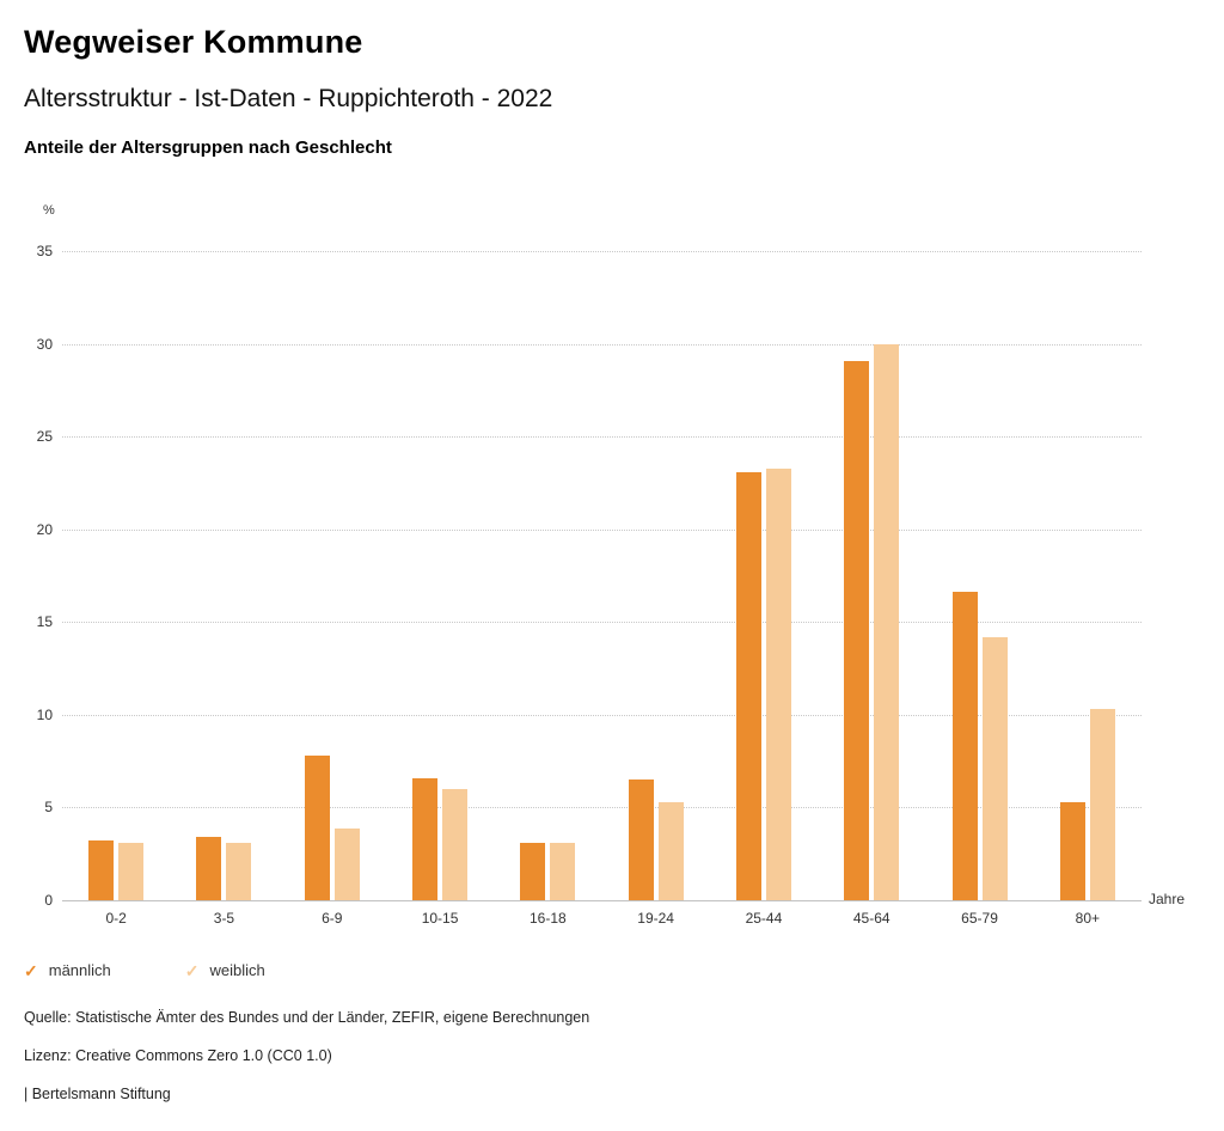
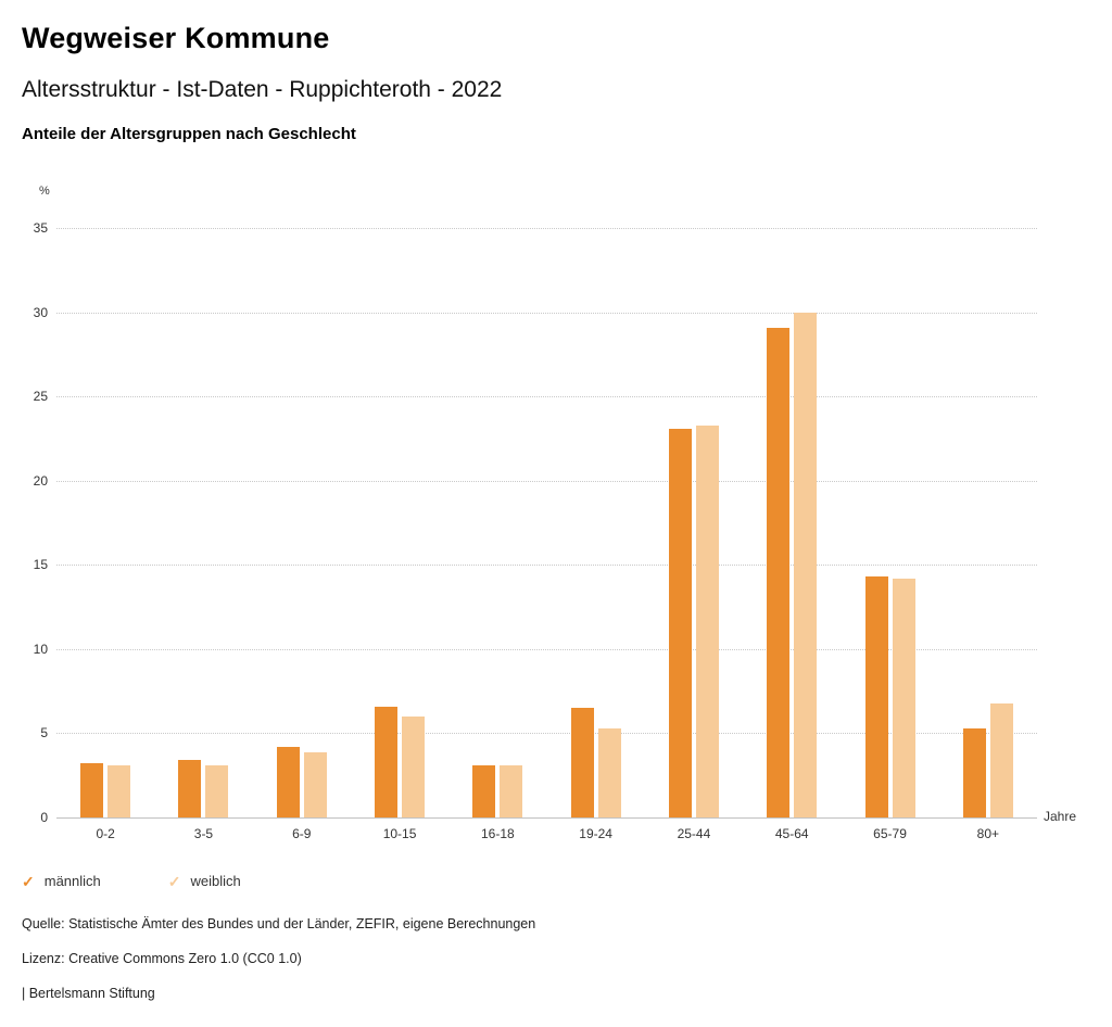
männlich/6-9: 7.8 -> 4.2
männlich/65-79: 16.6 -> 14.3
weiblich/80+: 10.3 -> 6.8
